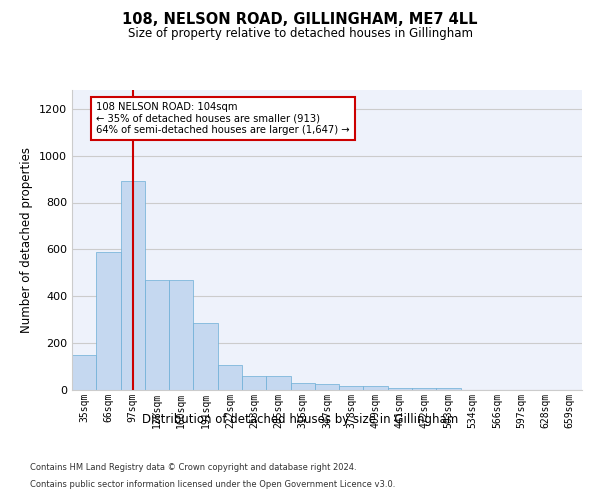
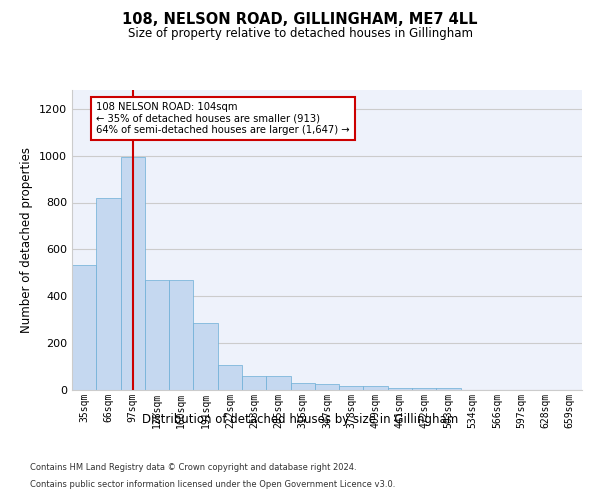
35sqm: 150 -> 535
66sqm: 590 -> 820
97sqm: 890 -> 995
